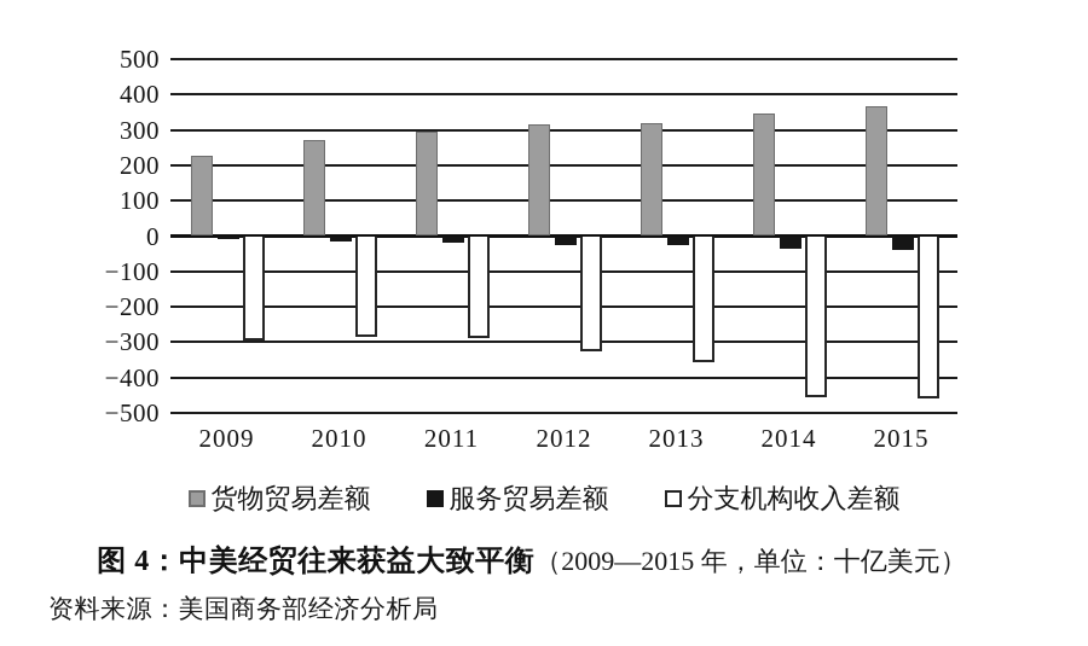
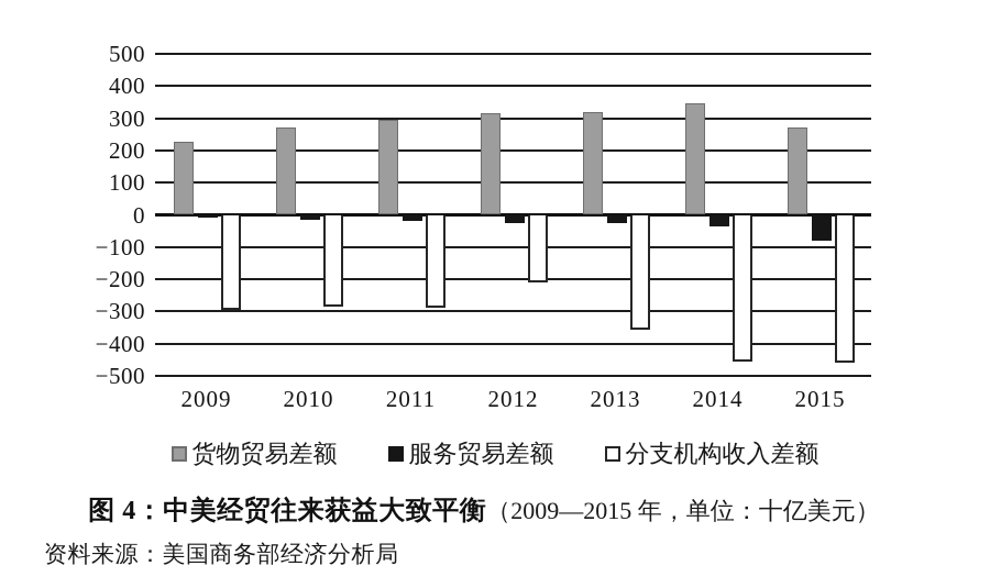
分支机构收入差额/2012: -320 -> -210
货物贸易差额/2015: 370 -> 270
服务贸易差额/2015: -40 -> -80
